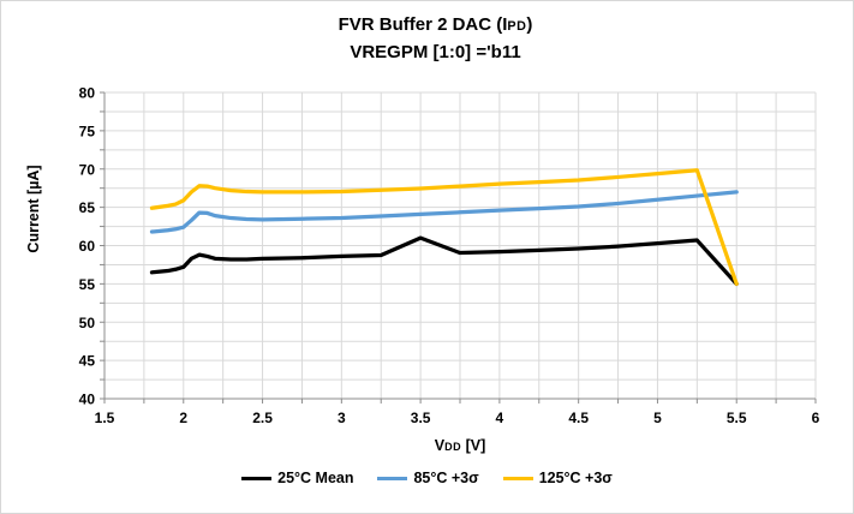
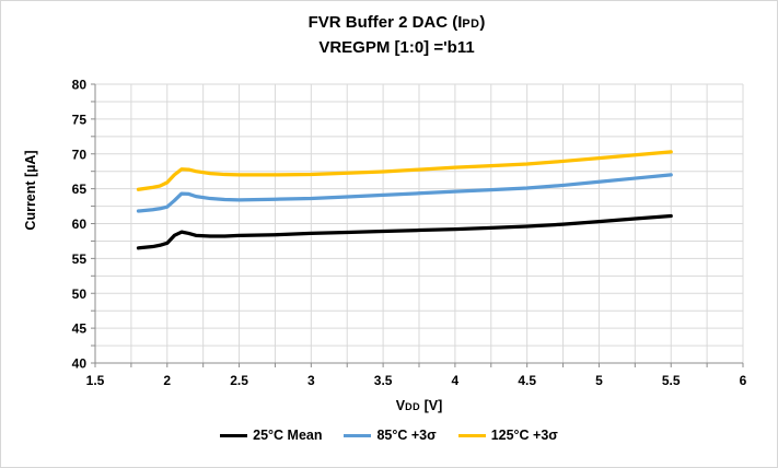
25°C Mean/3.5: 61 -> 59
25°C Mean/5.5: 55 -> 61
125°C +3σ/5.5: 55 -> 70
